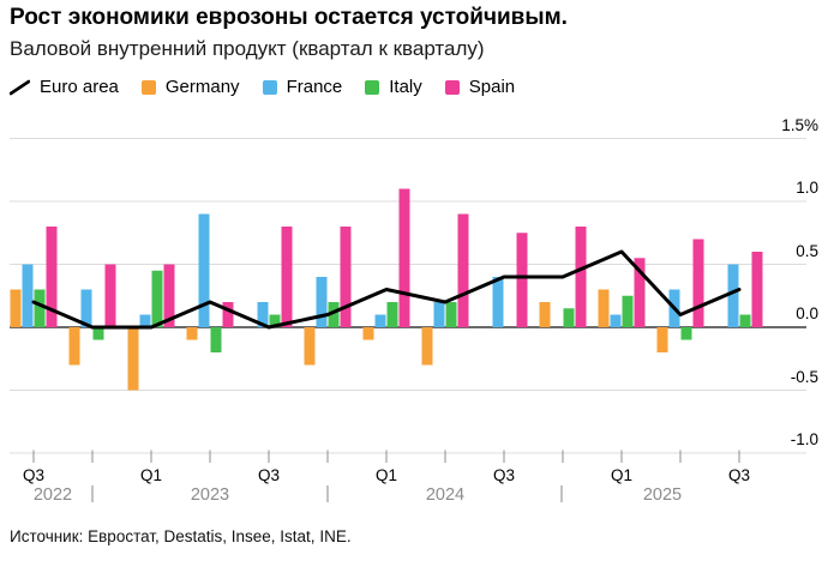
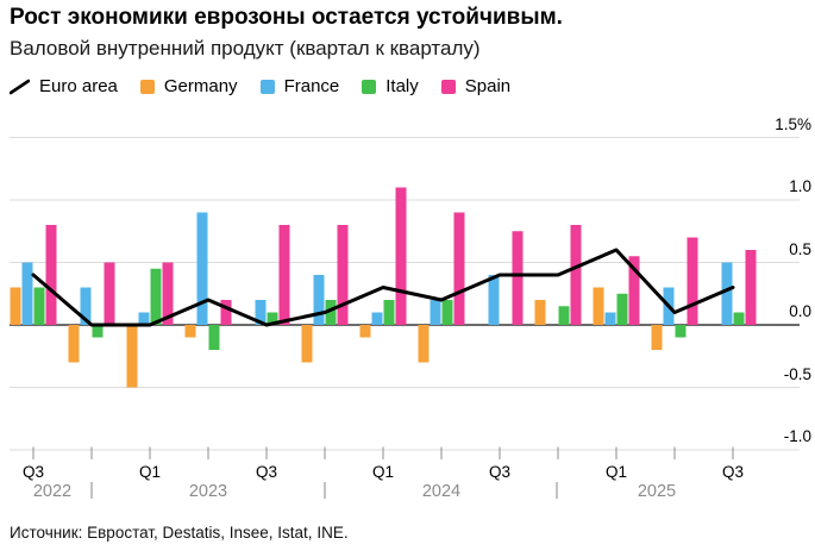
Euro area/Q3 2022: 0.2% -> 0.4%
